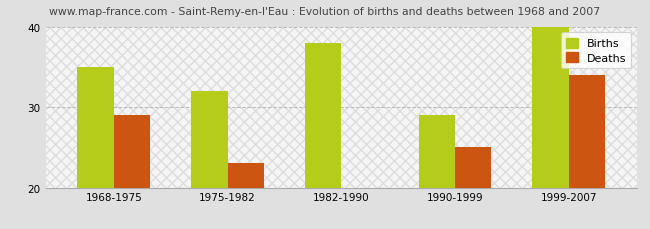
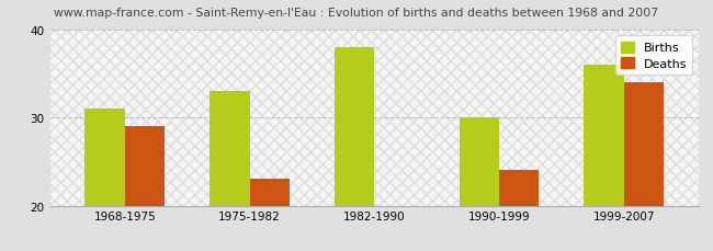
Births/1968-1975: 35 -> 31
Births/1975-1982: 32 -> 33
Births/1990-1999: 29 -> 30
Deaths/1990-1999: 25 -> 24
Births/1999-2007: 40 -> 36
